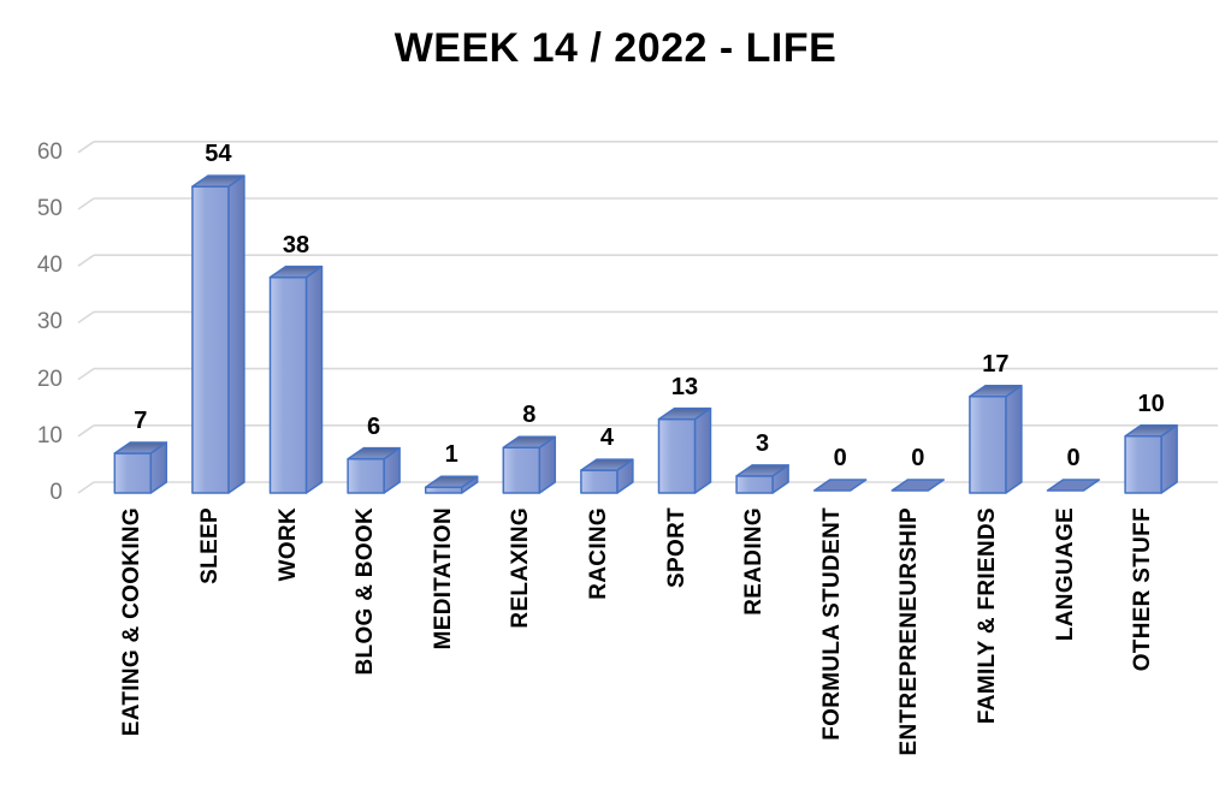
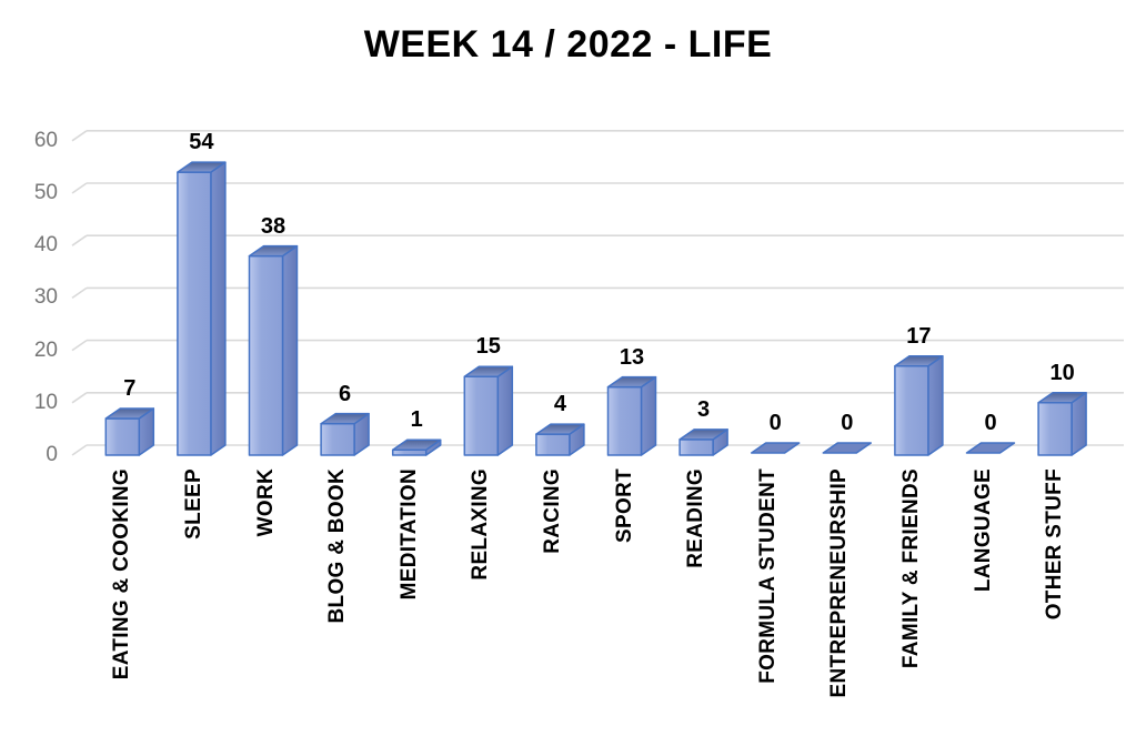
RELAXING: 8 -> 15
